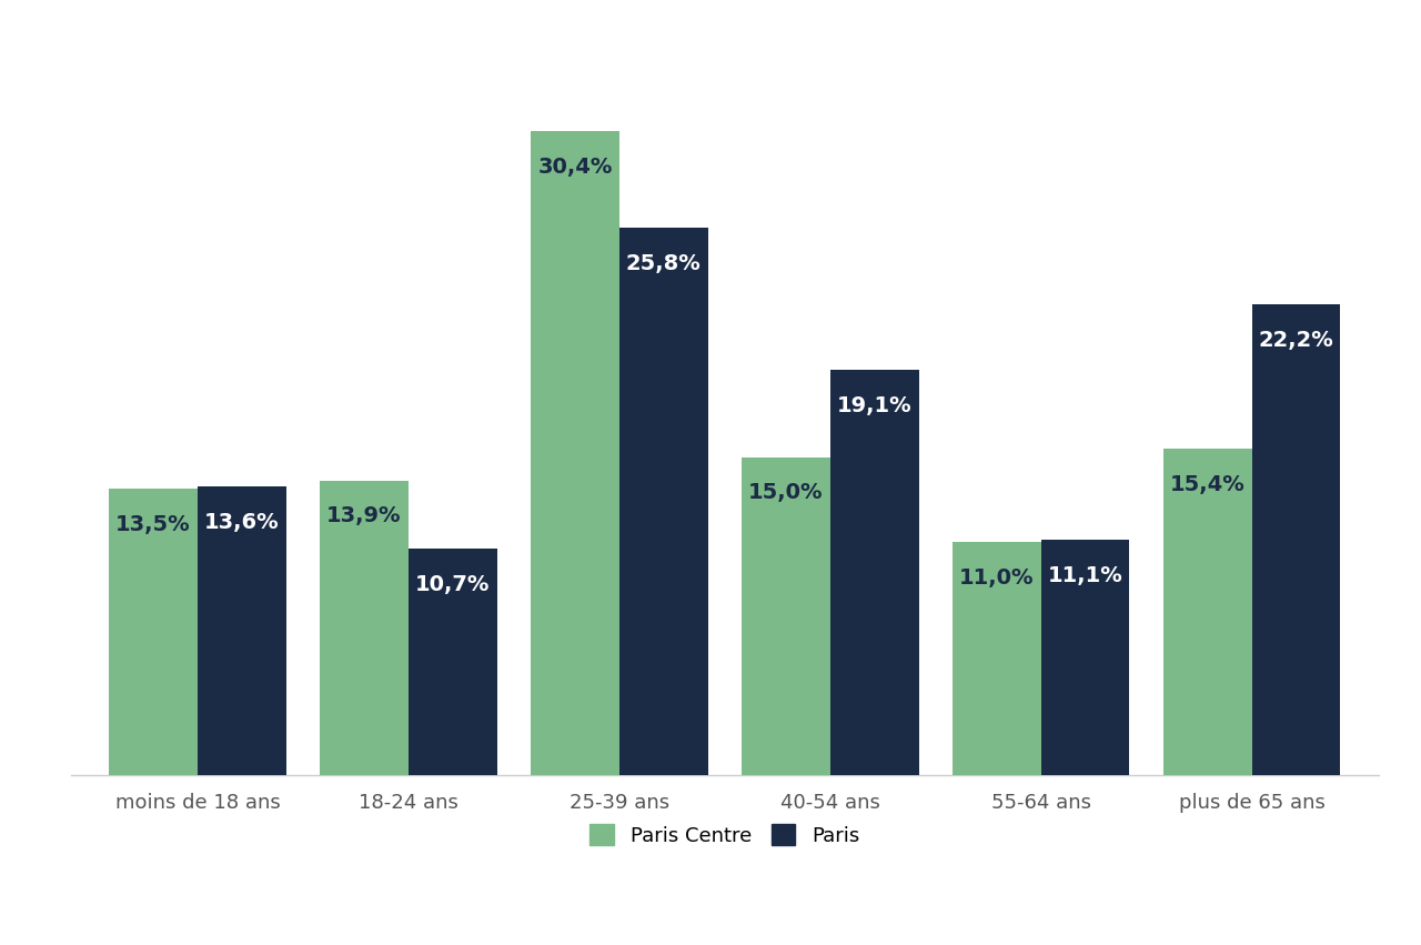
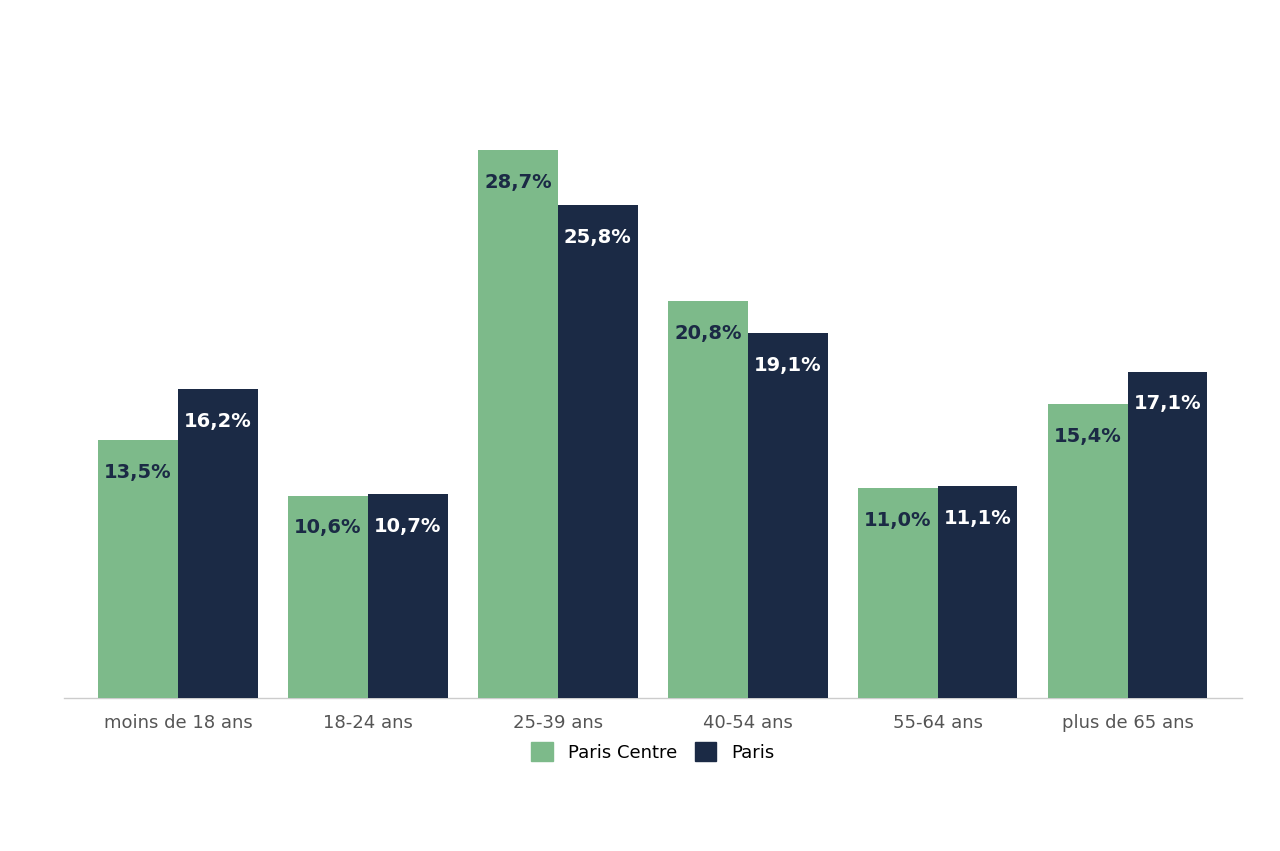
Paris/moins de 18 ans: 13,6% -> 16,2%
Paris Centre/18-24 ans: 13,9% -> 10,6%
Paris Centre/25-39 ans: 30,4% -> 28,7%
Paris Centre/40-54 ans: 15,0% -> 20,8%
Paris/plus de 65 ans: 22,2% -> 17,1%
